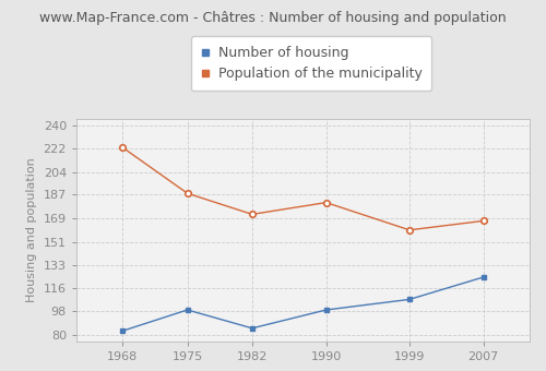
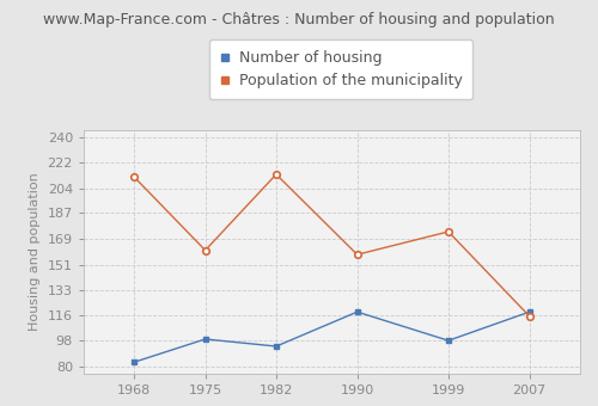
Population of the municipality/1968: 223 -> 212
Population of the municipality/1975: 188 -> 161
Number of housing/1982: 85 -> 94
Population of the municipality/1982: 172 -> 214
Number of housing/1990: 99 -> 118
Population of the municipality/1990: 181 -> 158
Number of housing/1999: 107 -> 98
Population of the municipality/1999: 160 -> 174
Number of housing/2007: 124 -> 118
Population of the municipality/2007: 167 -> 115
